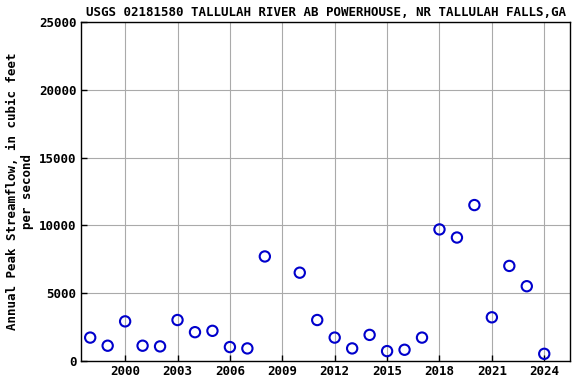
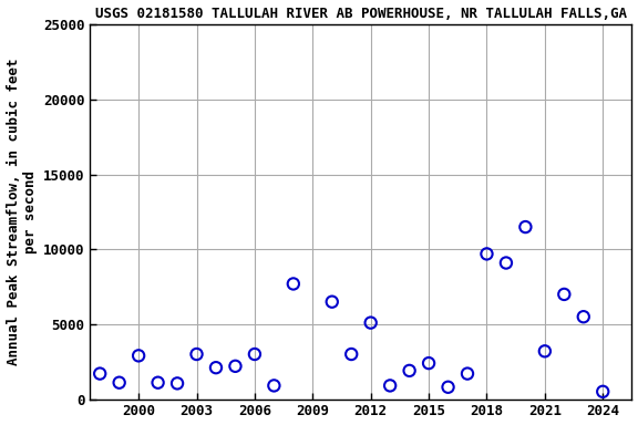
2006: 1000 -> 3000
2012: 1700 -> 5100
2015: 700 -> 2400
